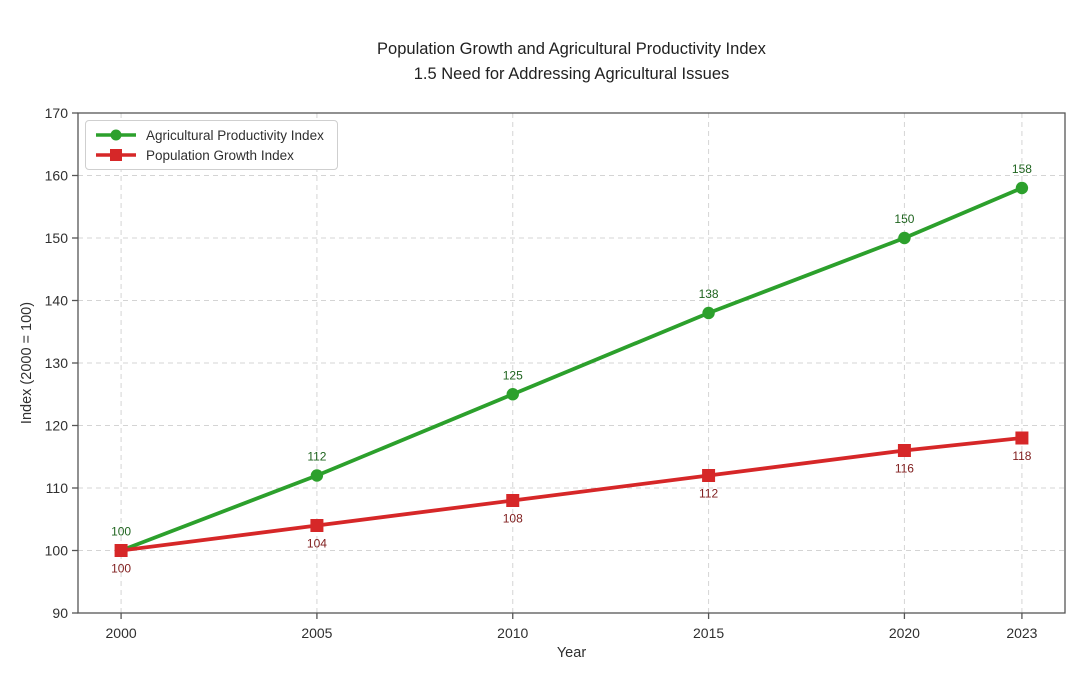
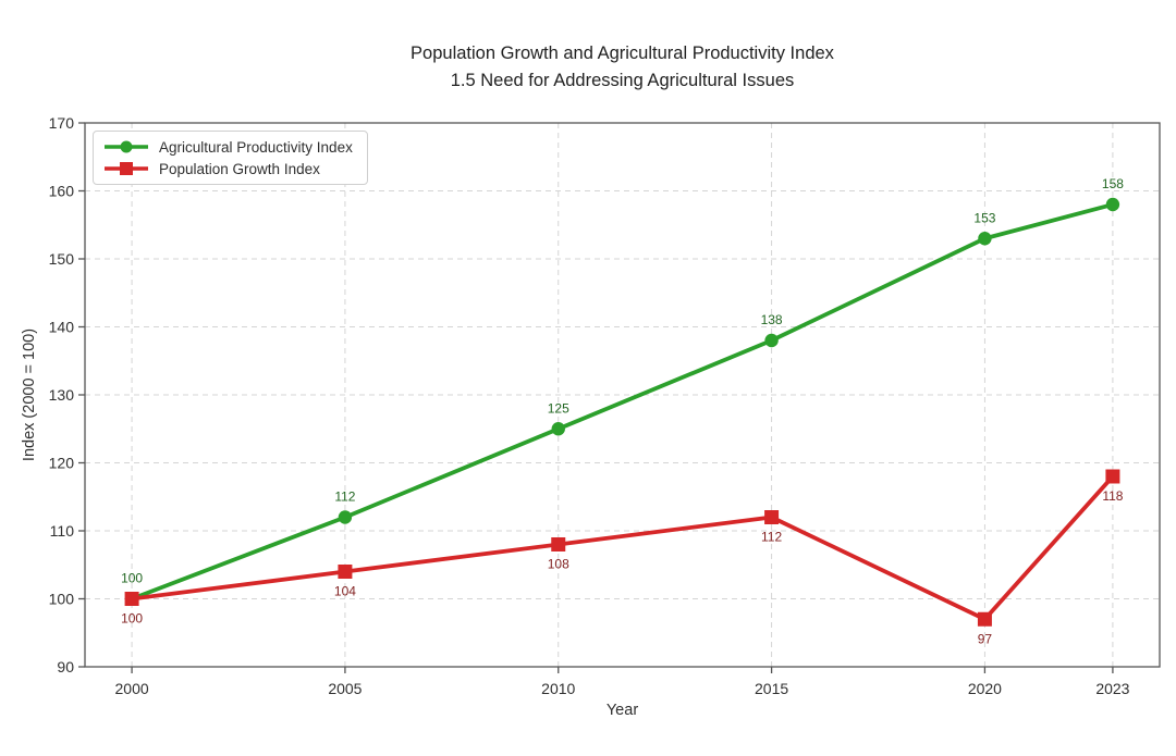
Agricultural Productivity Index/2020: 150 -> 153
Population Growth Index/2020: 116 -> 97
